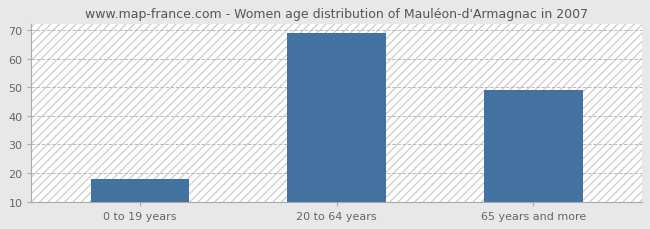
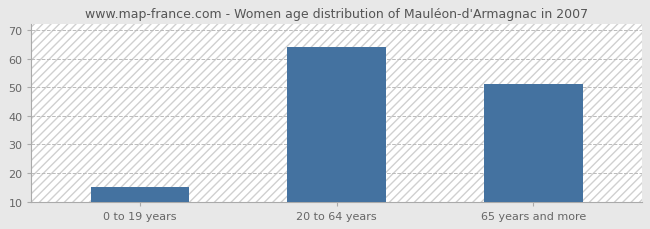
0 to 19 years: 18 -> 15
20 to 64 years: 69 -> 64
65 years and more: 49 -> 51
